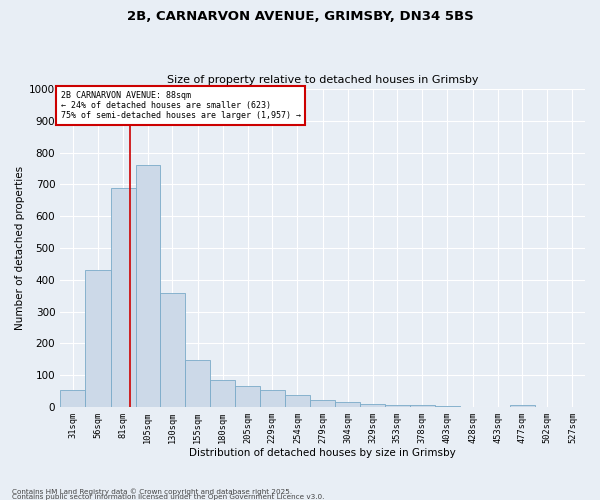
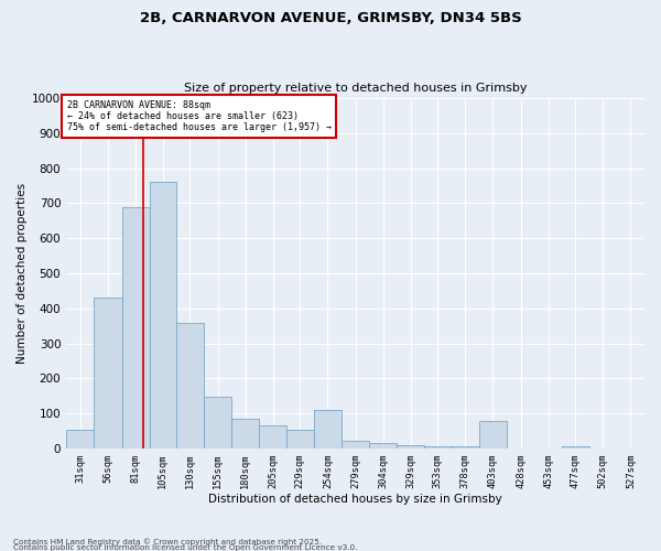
254sqm: 38 -> 110
403sqm: 3 -> 80
